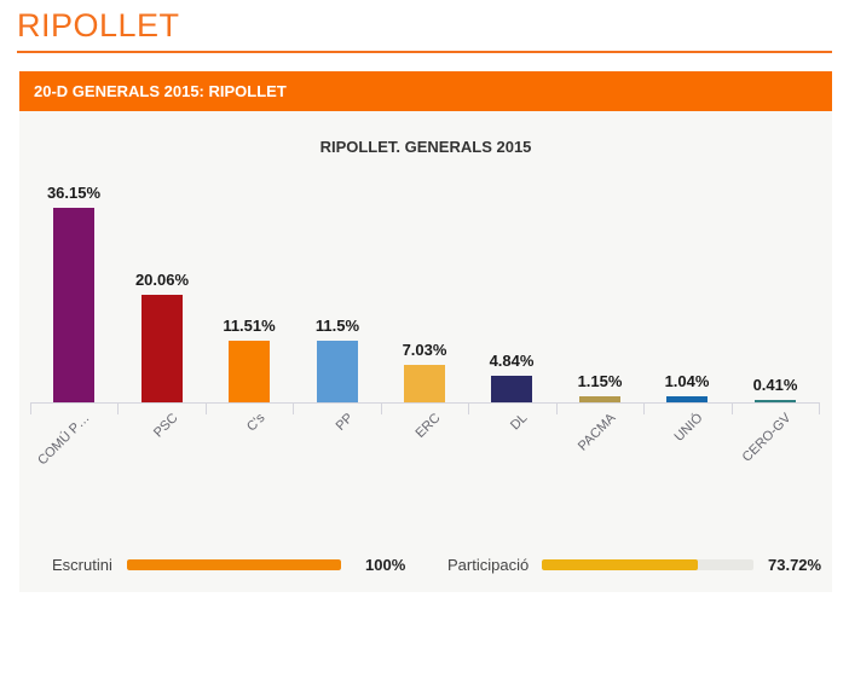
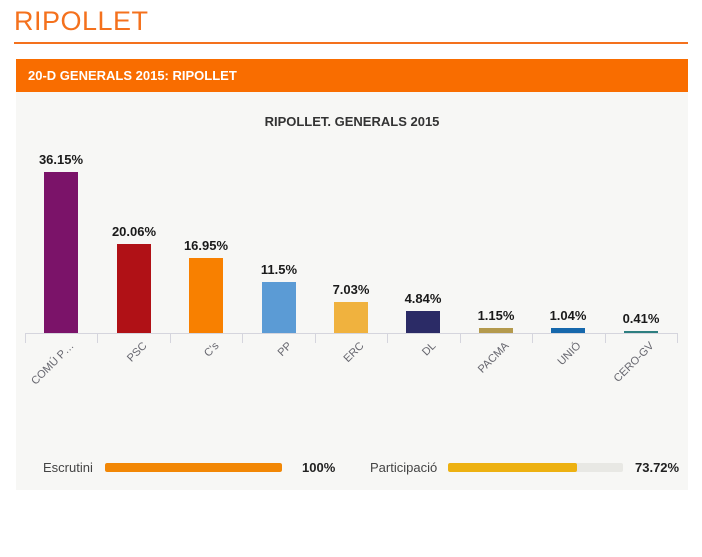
C's: 11.51% -> 16.95%
